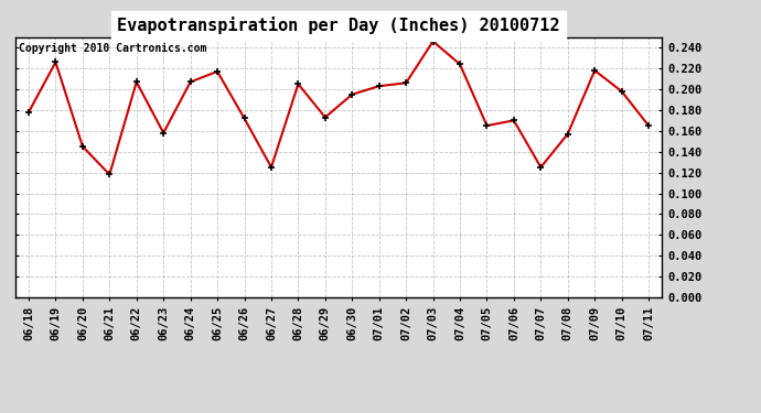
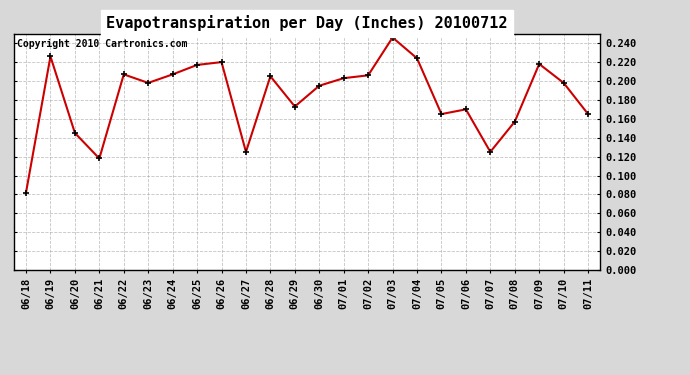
06/18: 0.178 -> 0.082
06/23: 0.158 -> 0.198
06/26: 0.172 -> 0.220
